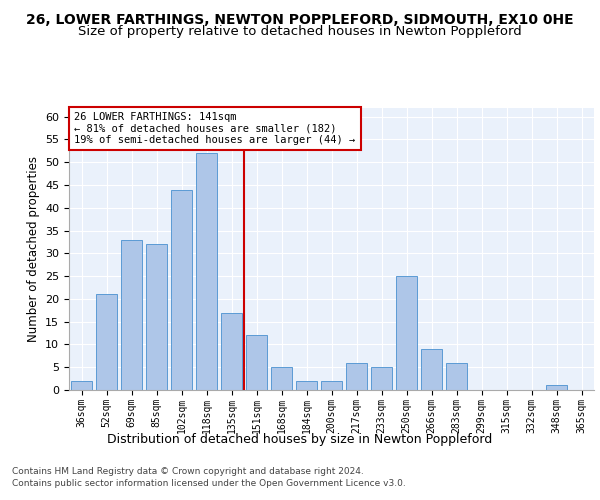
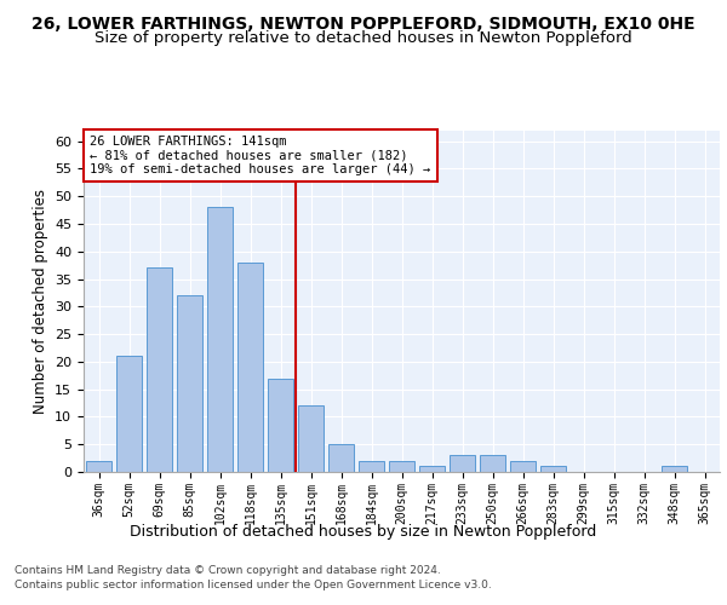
69sqm: 33 -> 37
102sqm: 44 -> 48
118sqm: 52 -> 38
217sqm: 6 -> 1
233sqm: 5 -> 3
250sqm: 25 -> 3
266sqm: 9 -> 2
283sqm: 6 -> 1
